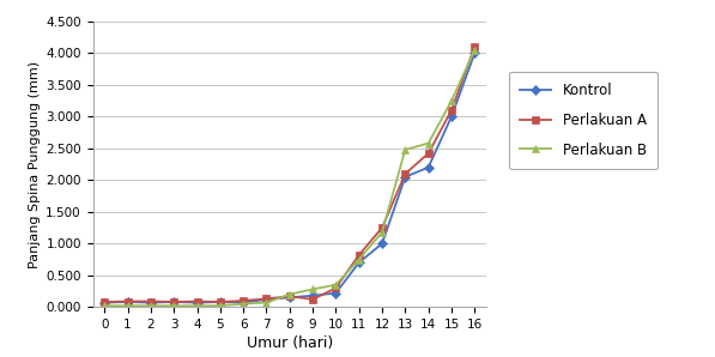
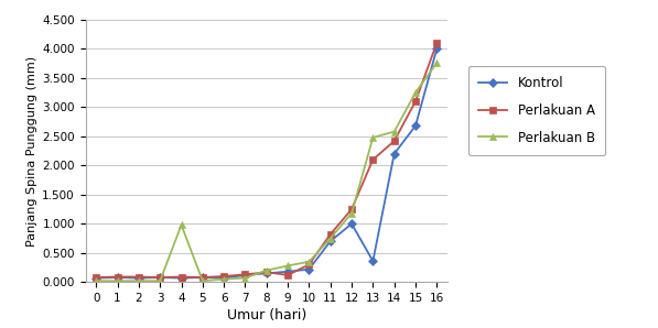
Perlakuan B/4: 0.02 -> 0.98
Kontrol/13: 2.05 -> 0.36
Kontrol/15: 3.00 -> 2.68
Perlakuan B/16: 4.05 -> 3.76
